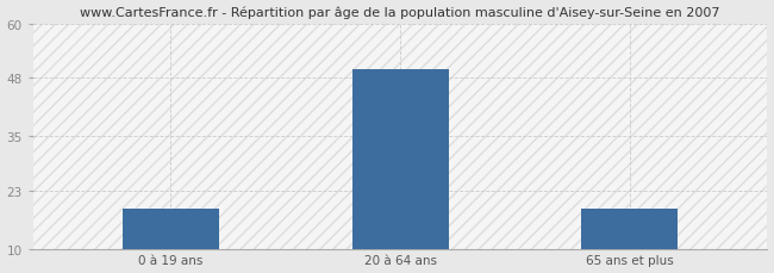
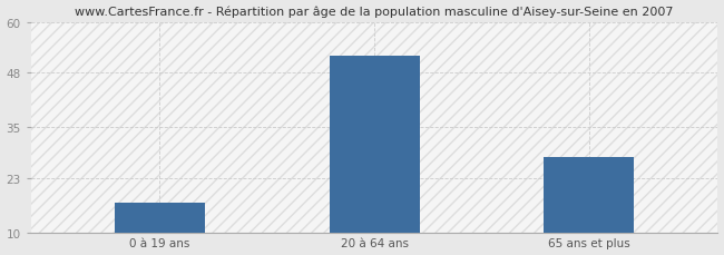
0 à 19 ans: 19 -> 17
20 à 64 ans: 50 -> 52
65 ans et plus: 19 -> 28
